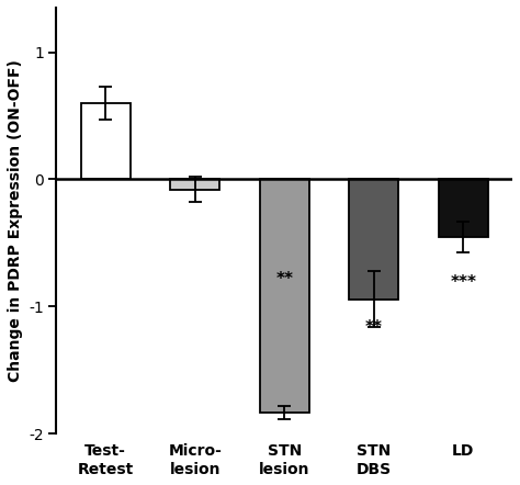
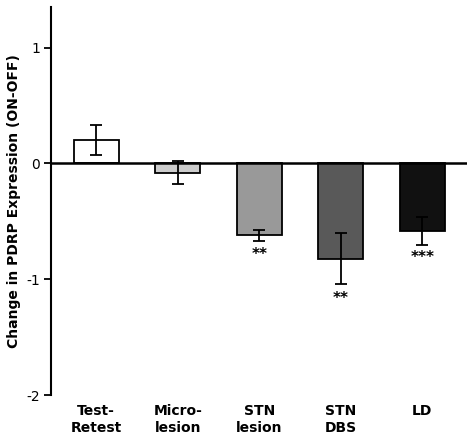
Test- Retest: 0.60 -> 0.20
STN lesion: -1.83 -> -0.62
STN DBS: -0.94 -> -0.82
LD: -0.45 -> -0.58
